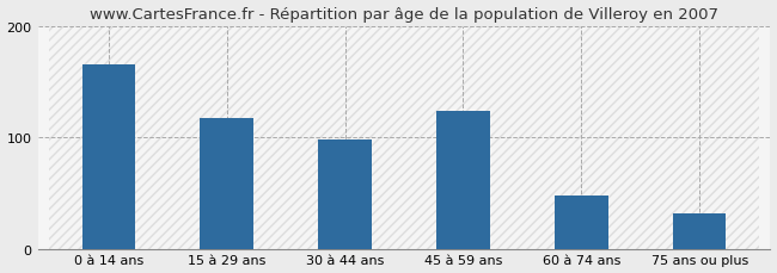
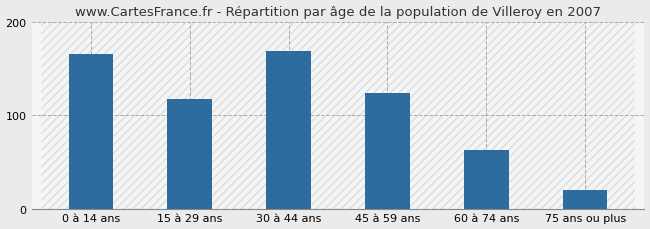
30 à 44 ans: 98 -> 168
60 à 74 ans: 48 -> 63
75 ans ou plus: 32 -> 20
